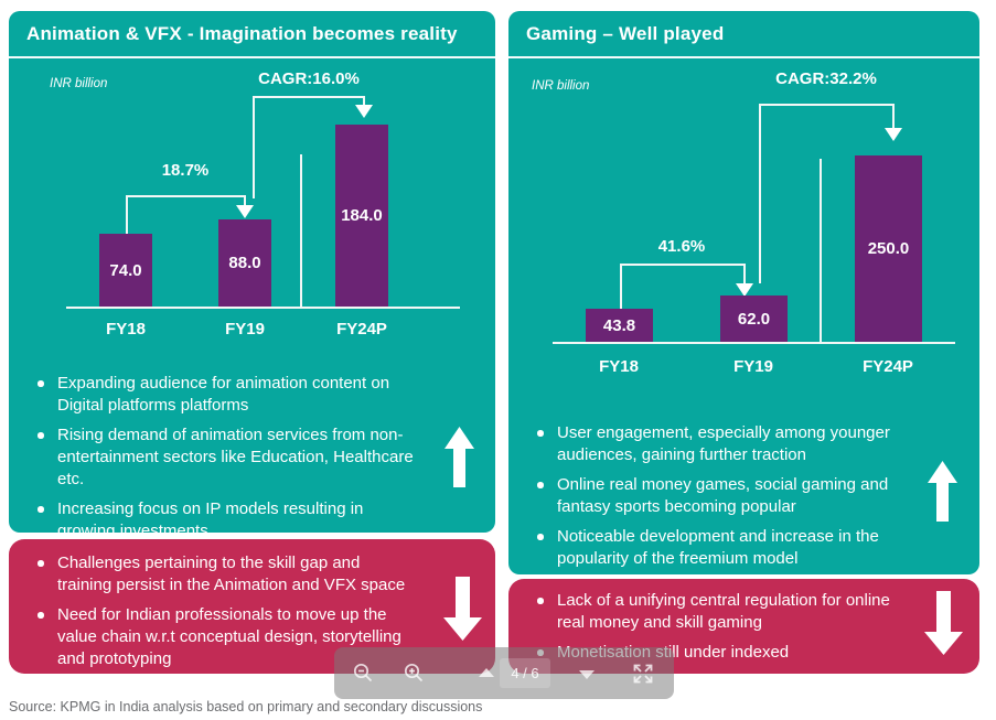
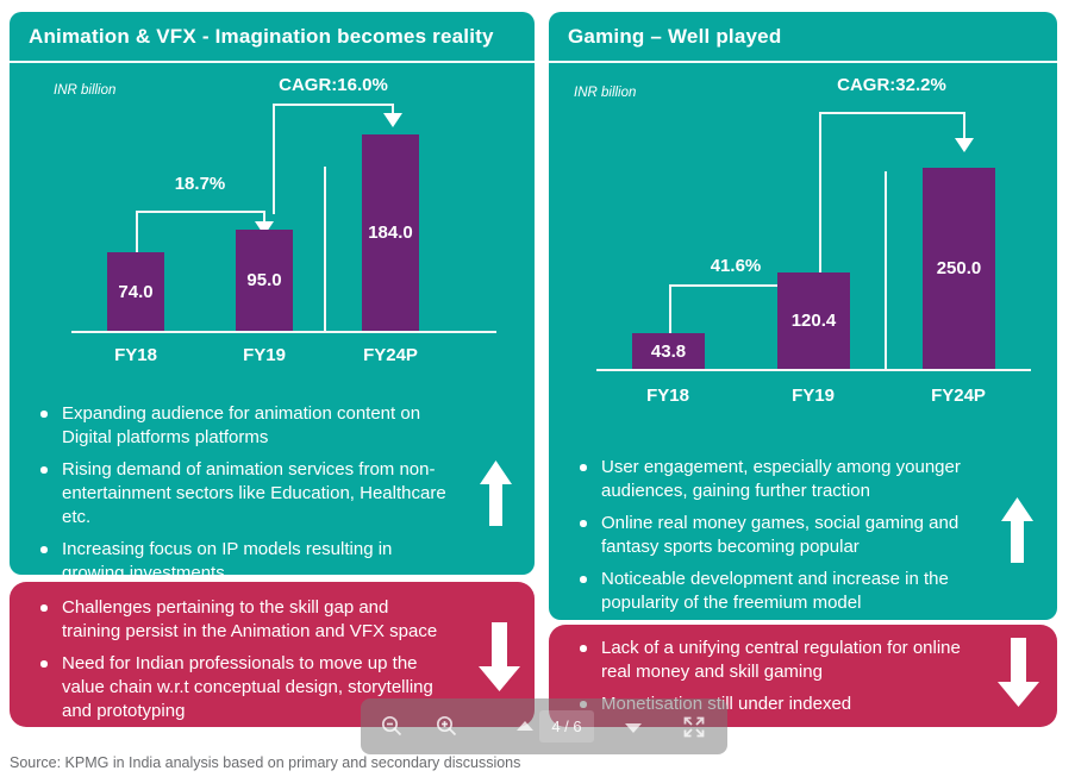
Animation & VFX - Imagination becomes reality/FY19: 88.0 -> 95.0
Gaming – Well played/FY19: 62.0 -> 120.4
